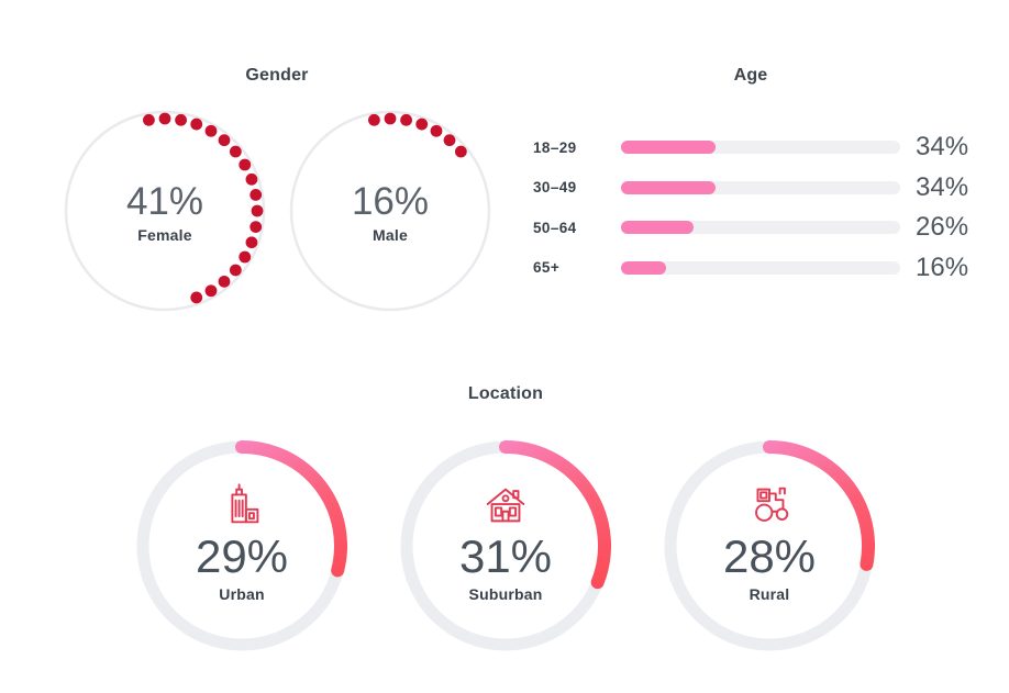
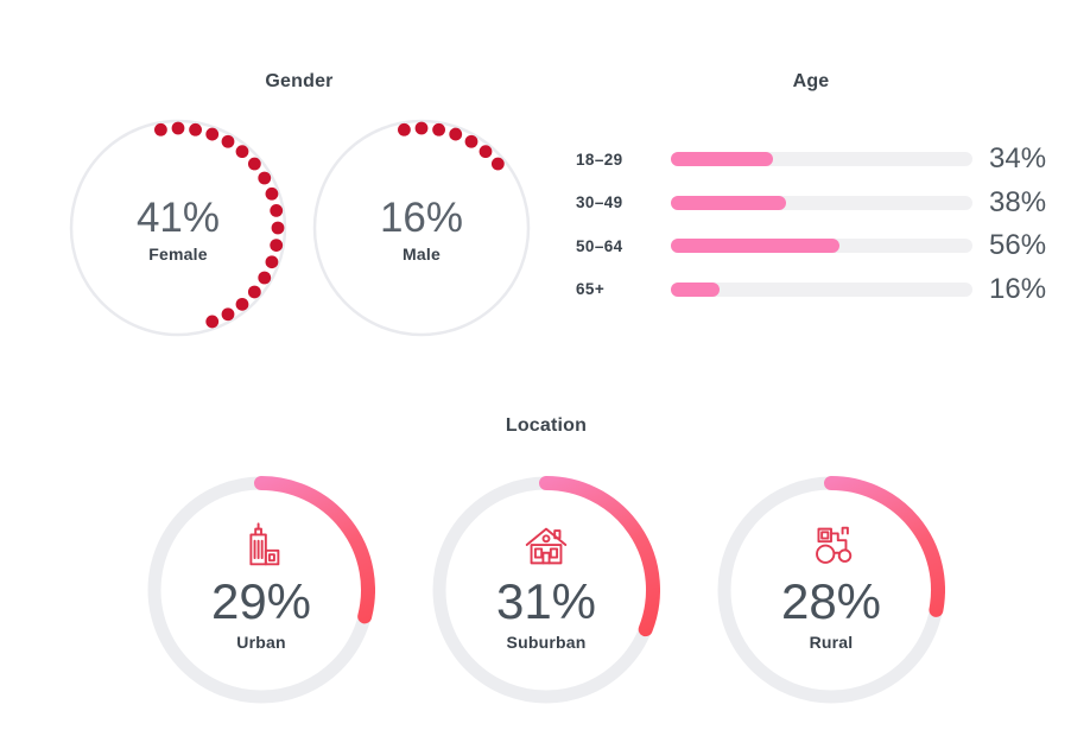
Age/30–49: 34% -> 38%
Age/50–64: 26% -> 56%
